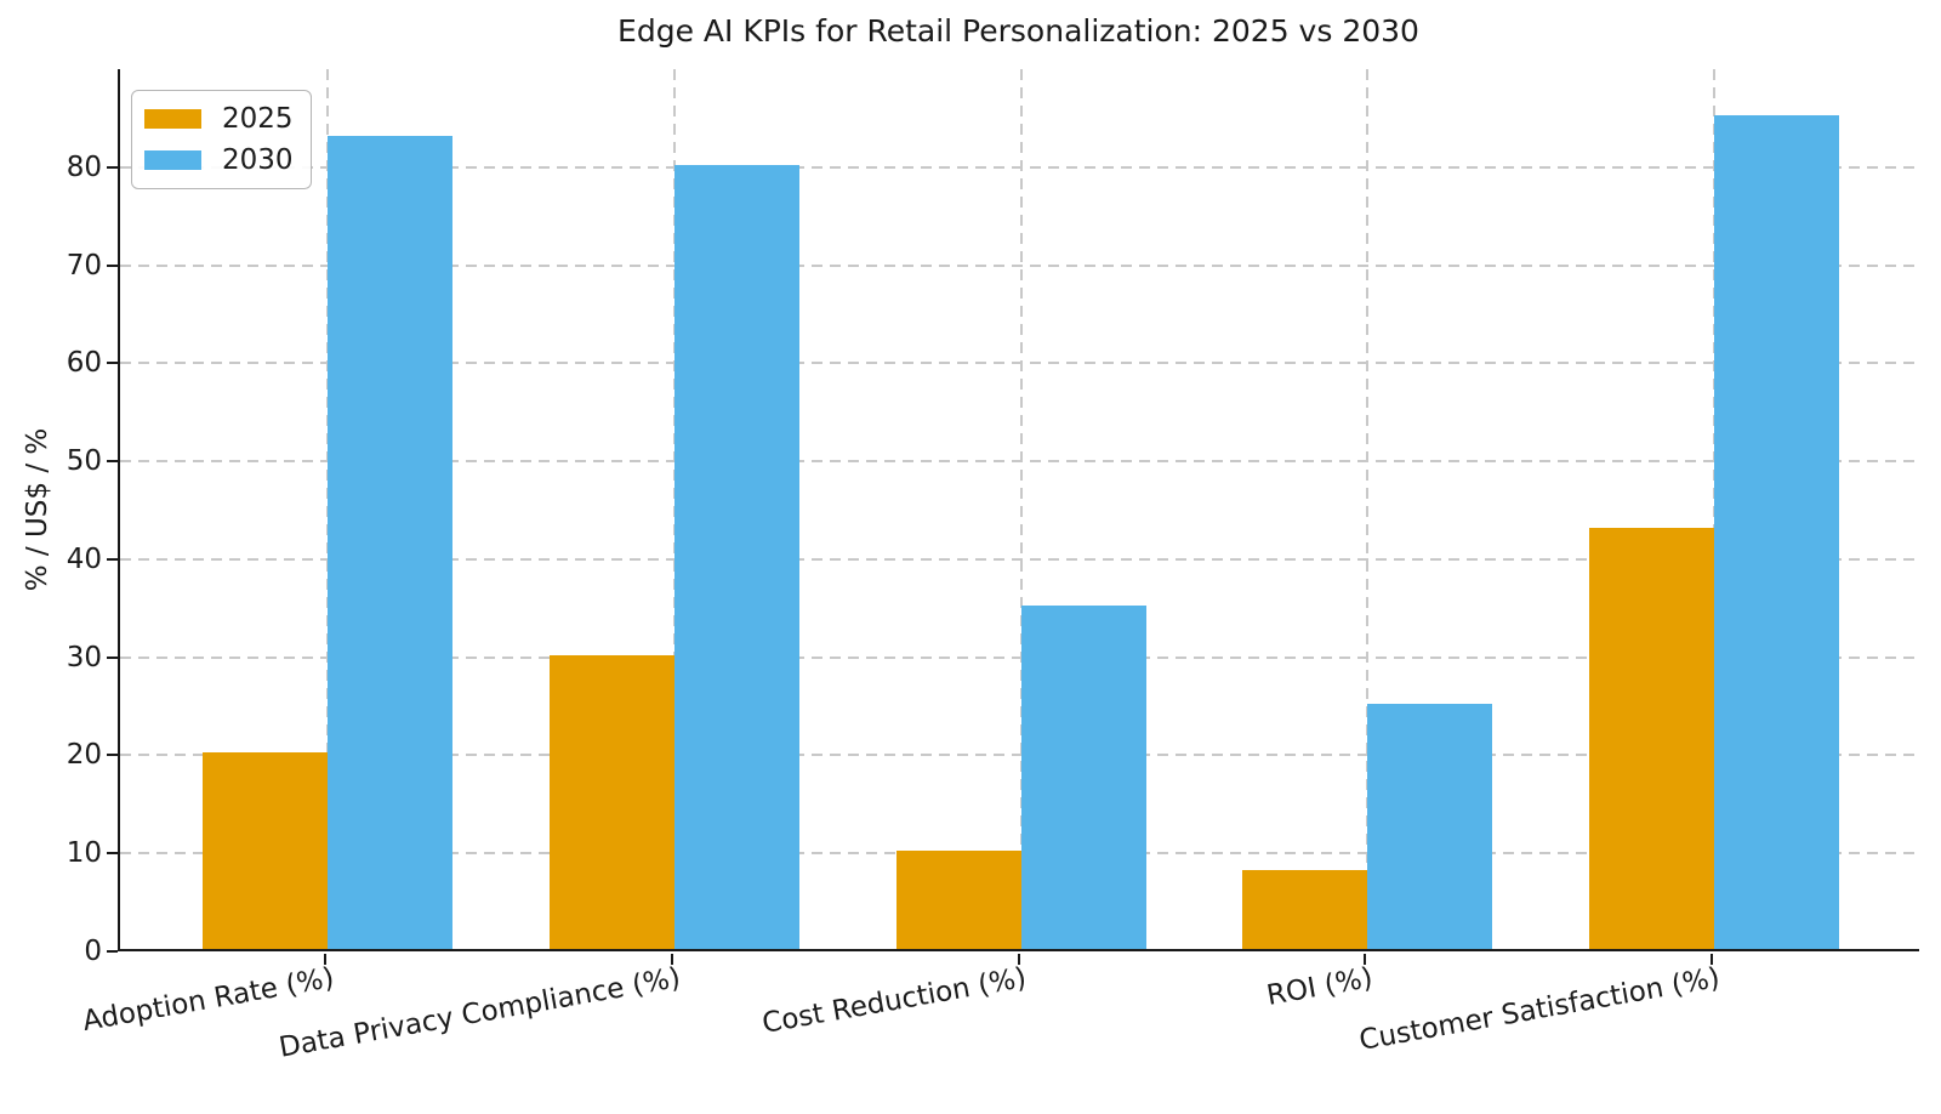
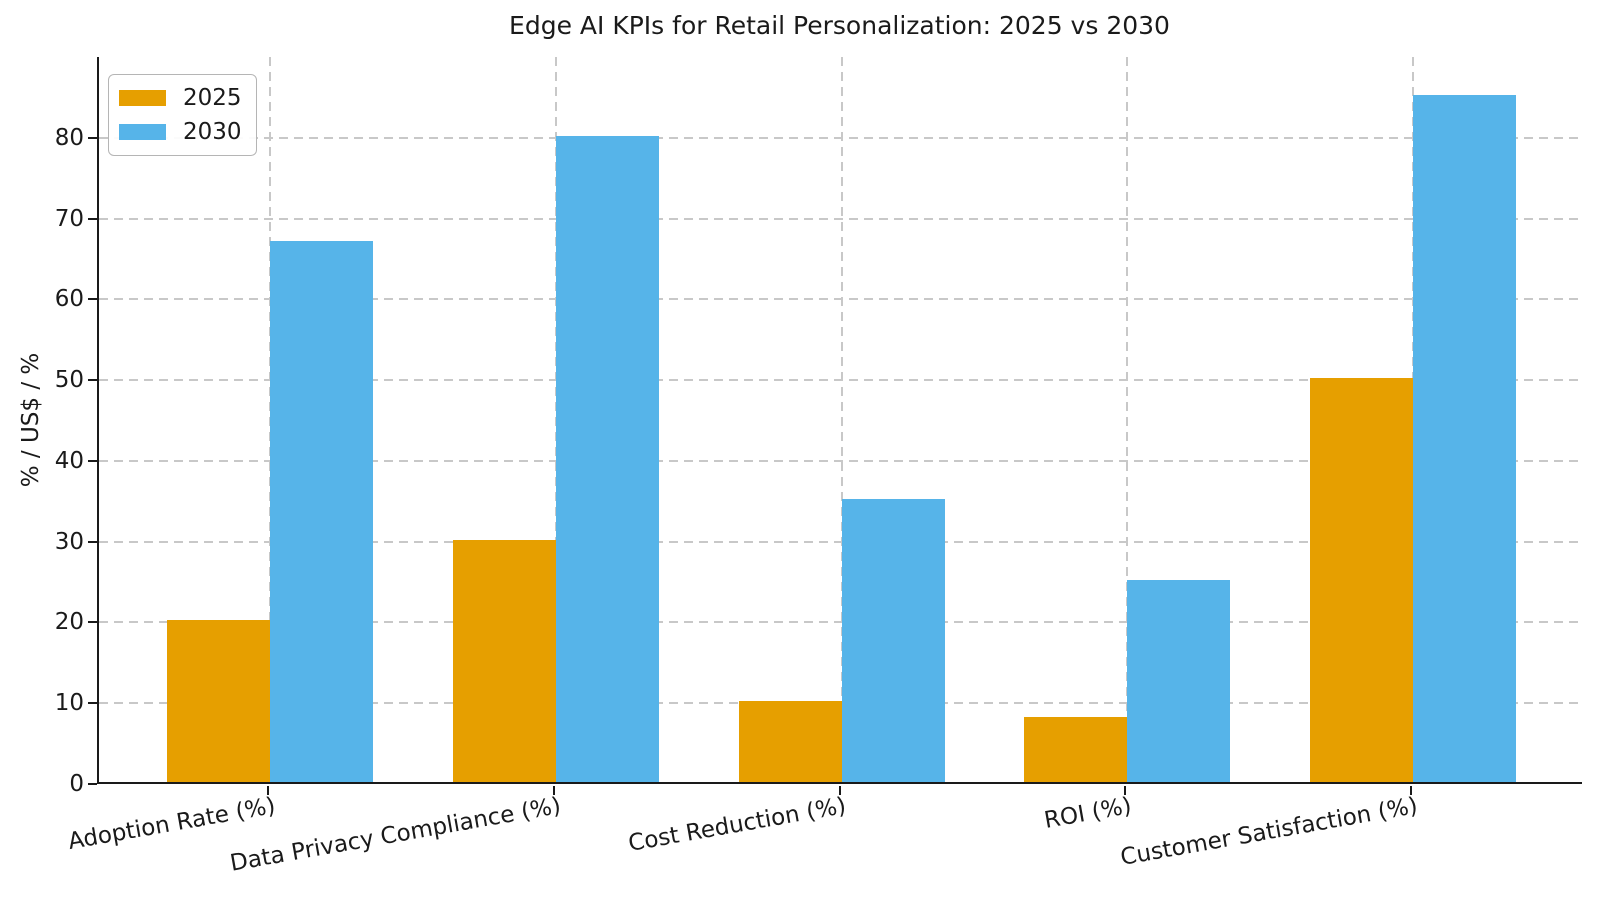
2030/Adoption Rate (%): 83 -> 67
2025/Customer Satisfaction (%): 43 -> 50
